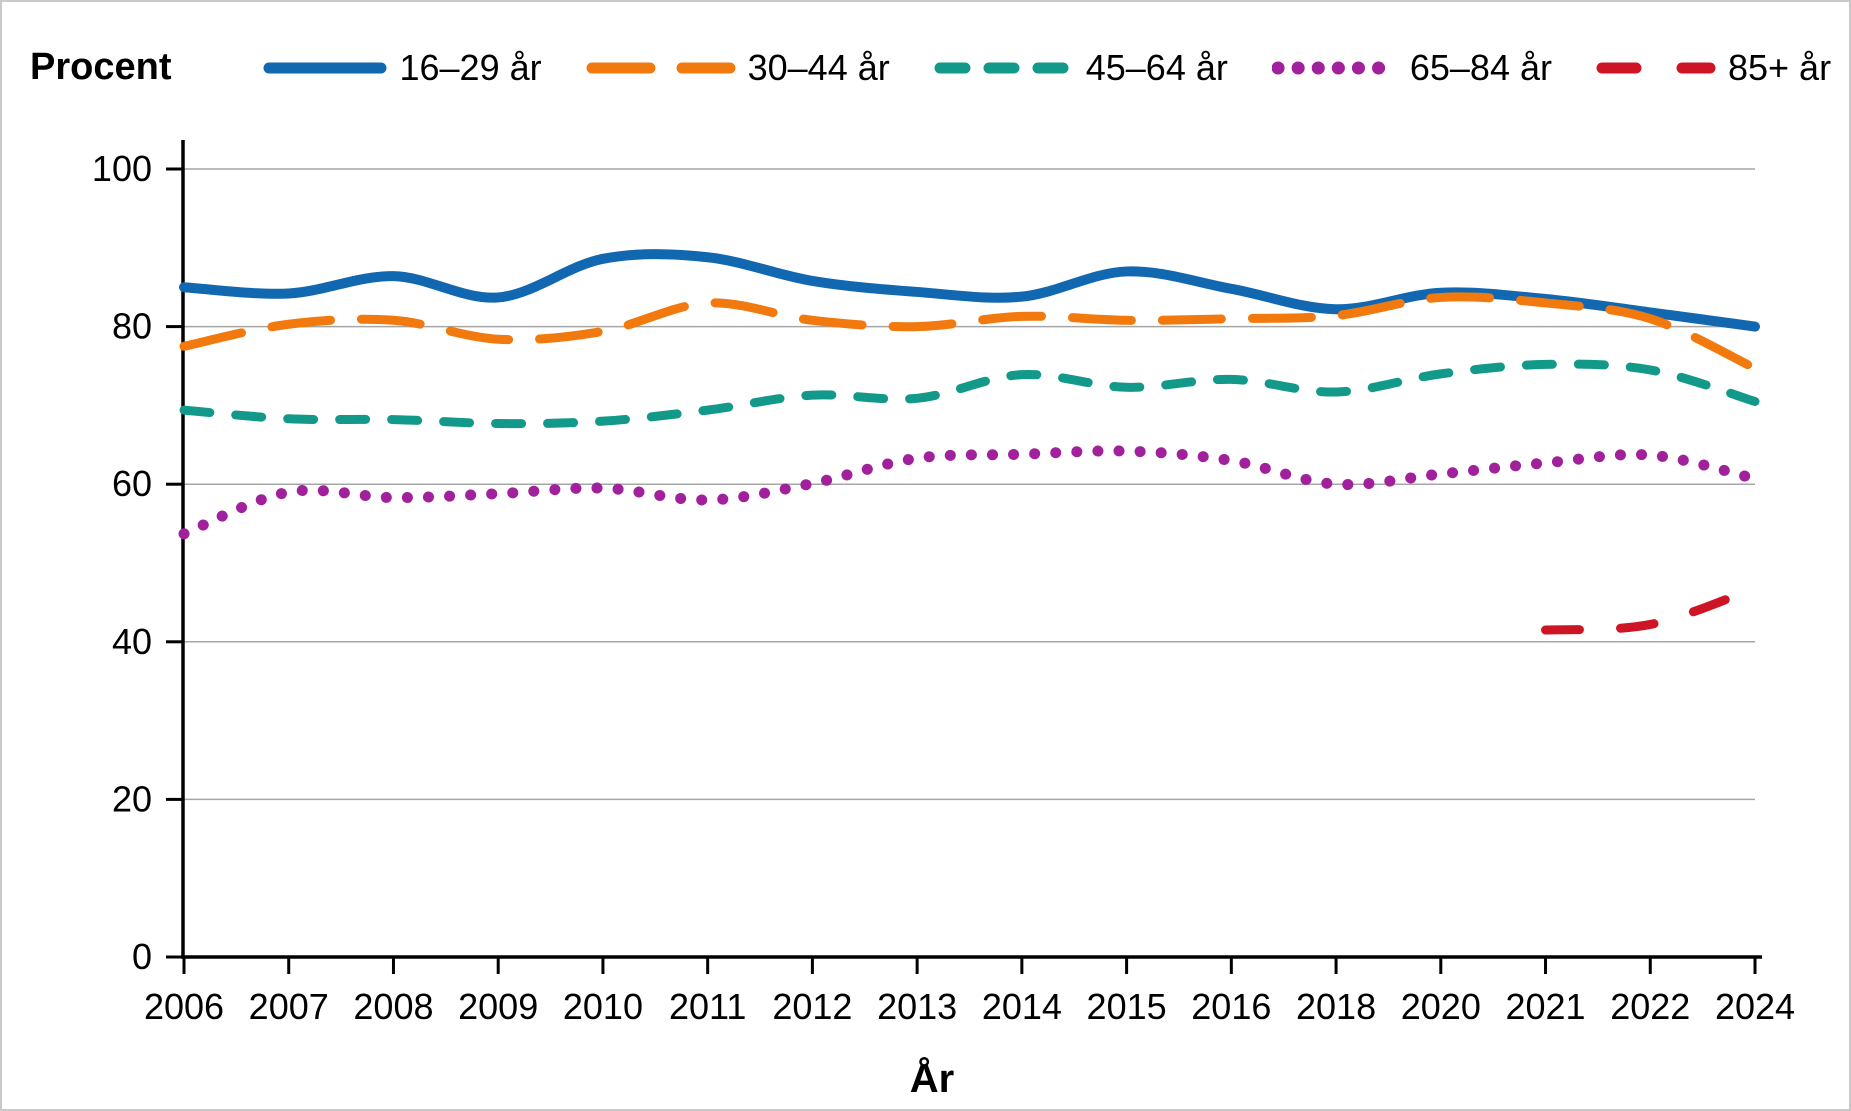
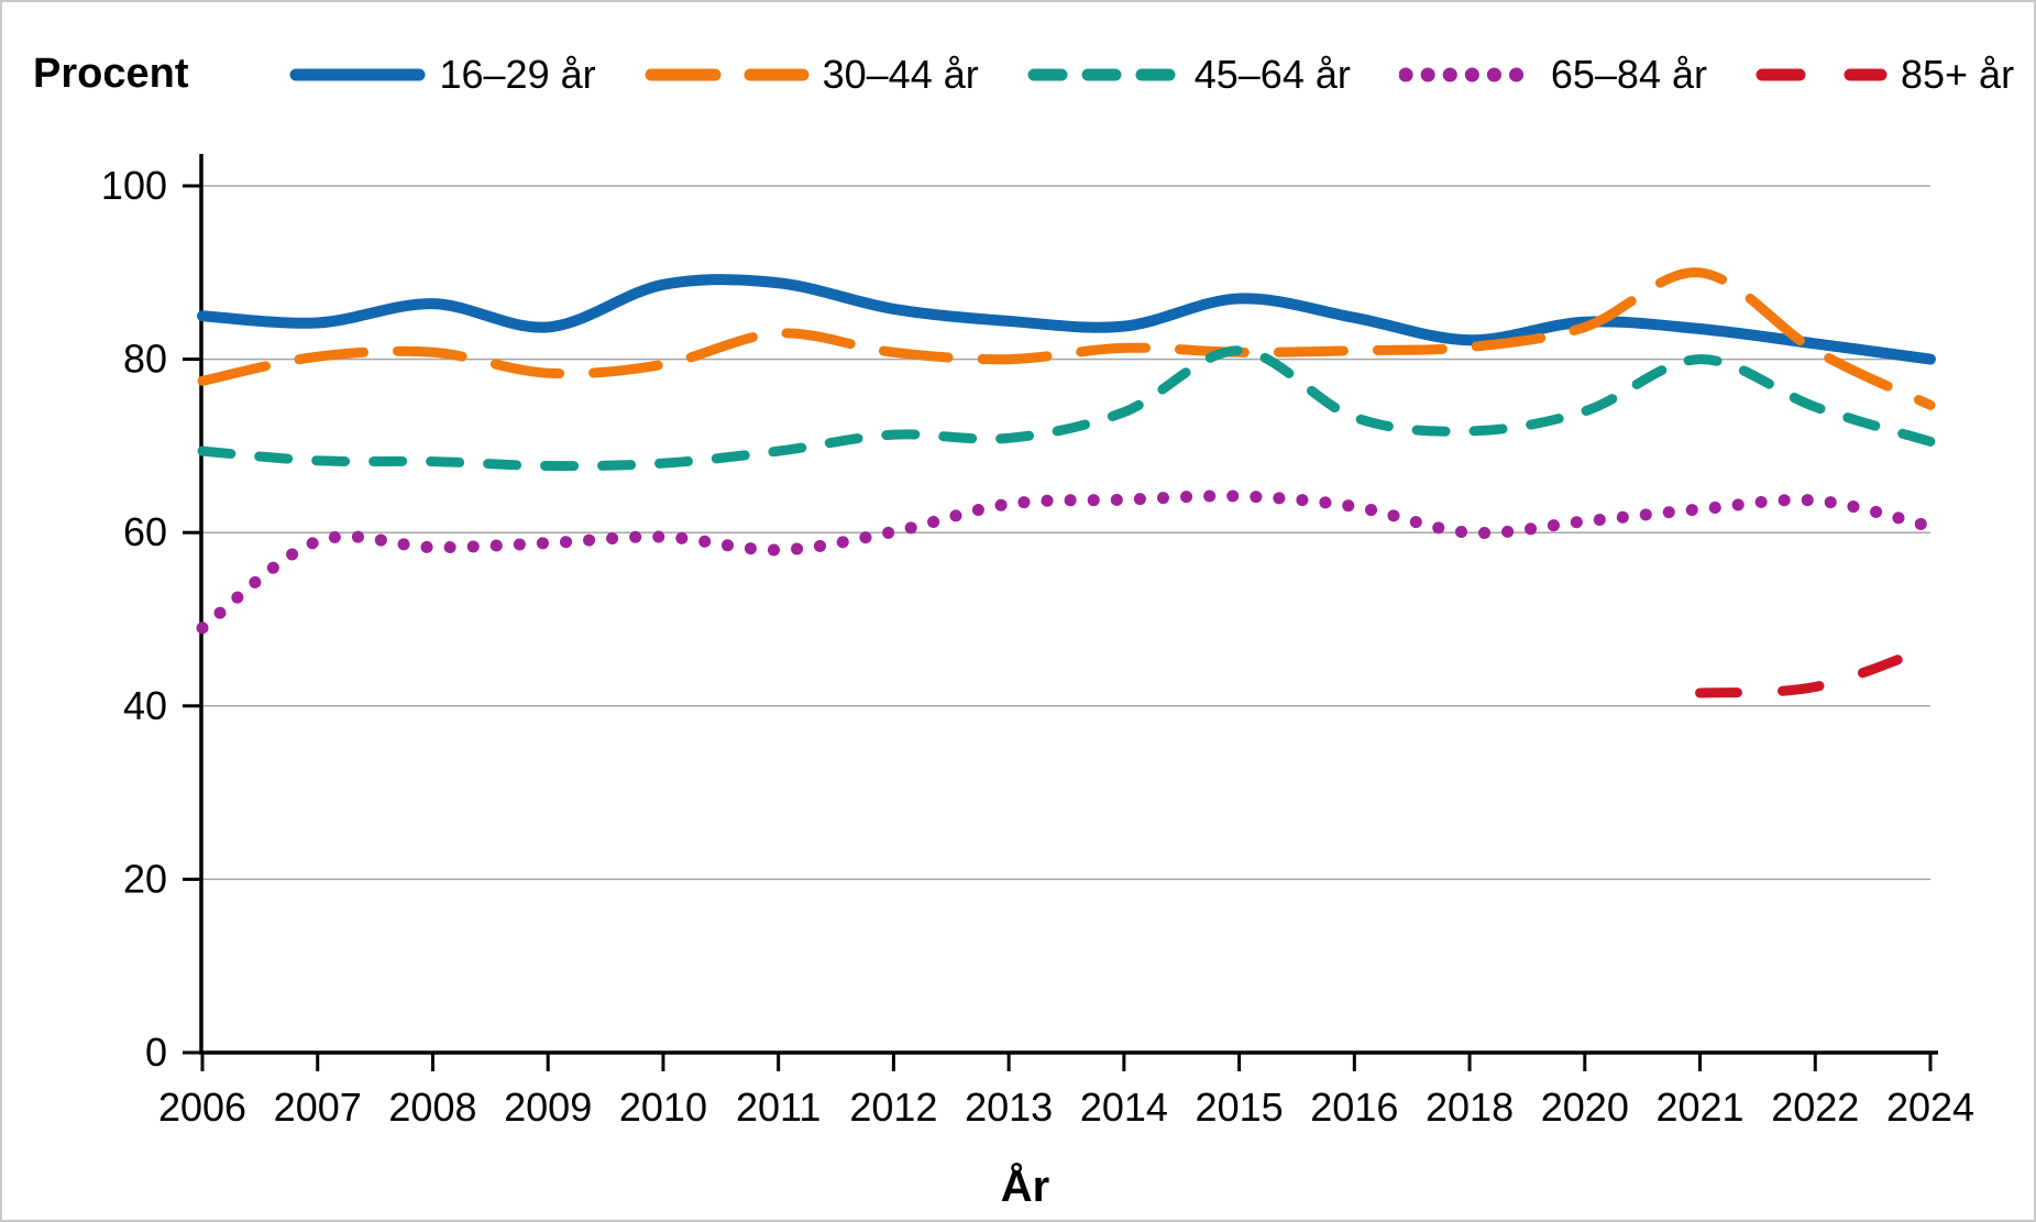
65–84 år/2006: 54 -> 49
45–64 år/2015: 72 -> 81
30–44 år/2021: 83 -> 90
45–64 år/2021: 75 -> 80
